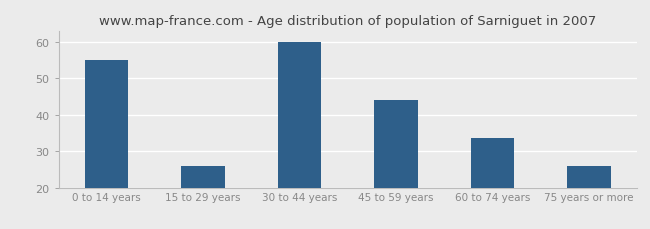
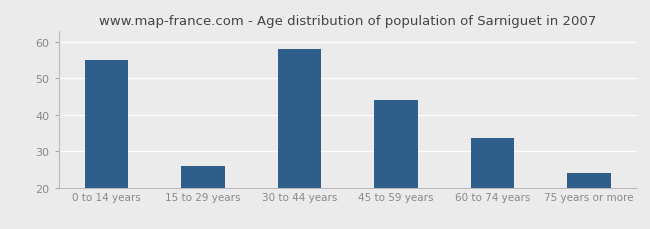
30 to 44 years: 60.0 -> 58.0
75 years or more: 26.0 -> 24.0
